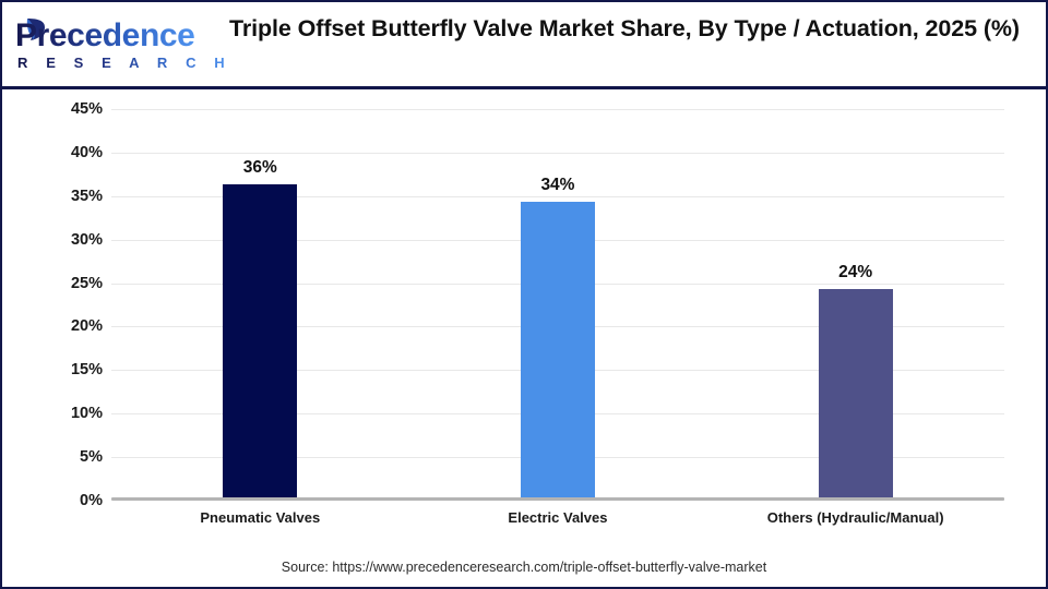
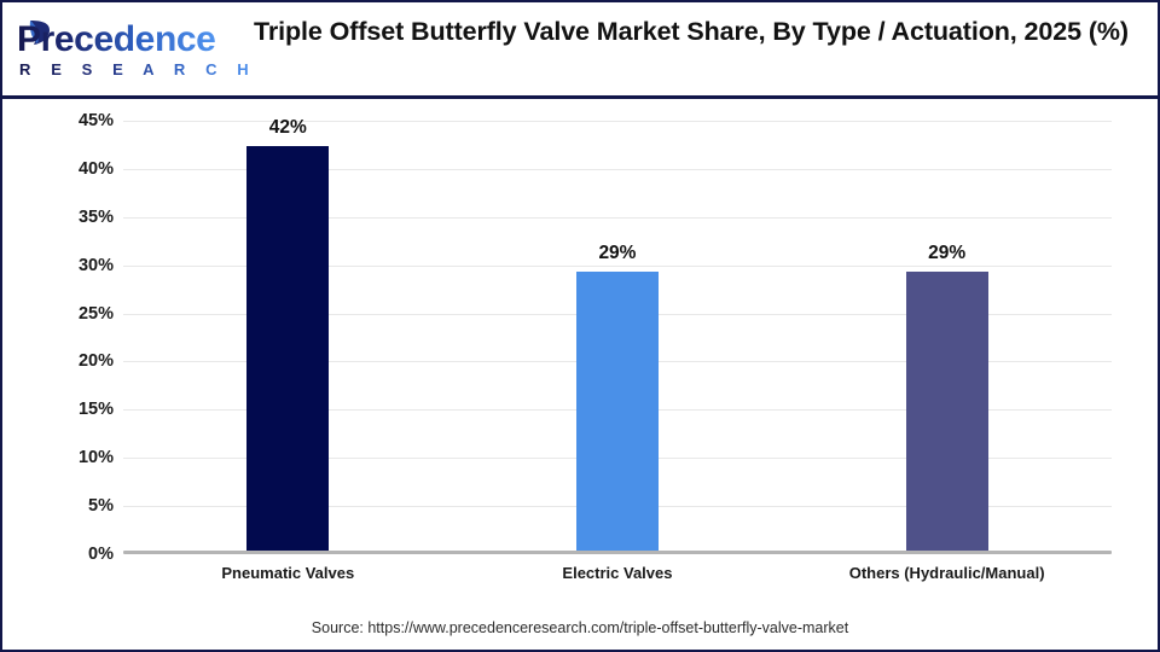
Pneumatic Valves: 36% -> 42%
Electric Valves: 34% -> 29%
Others (Hydraulic/Manual): 24% -> 29%
